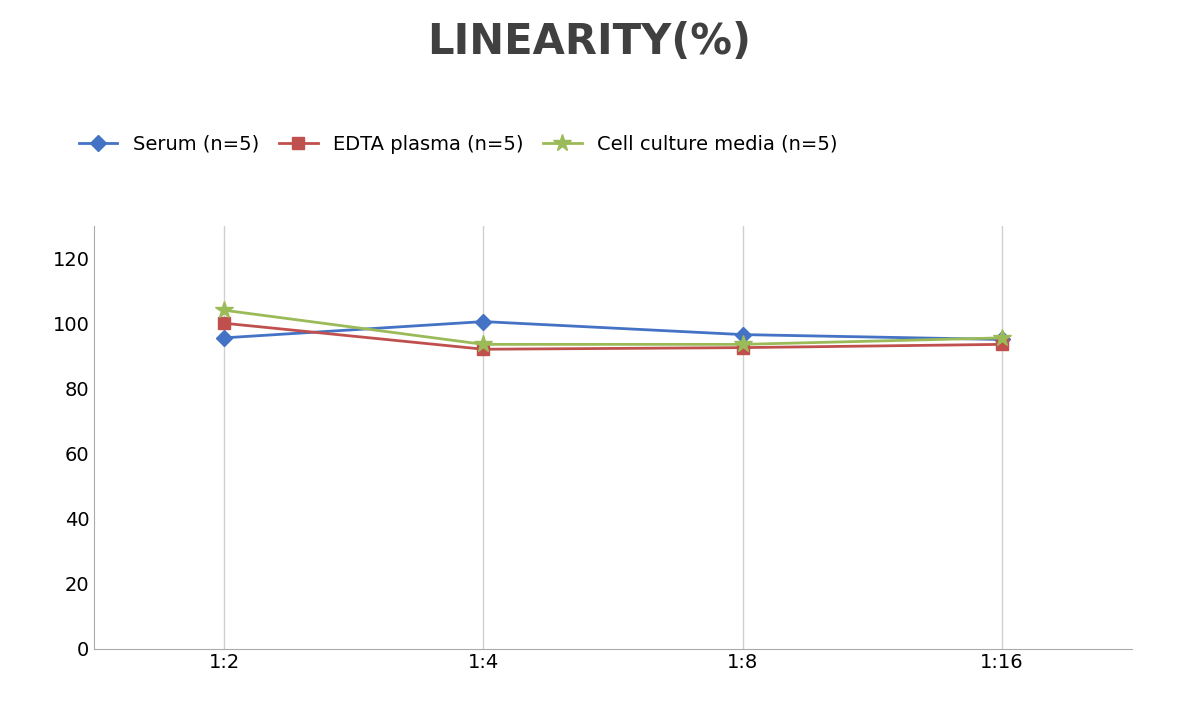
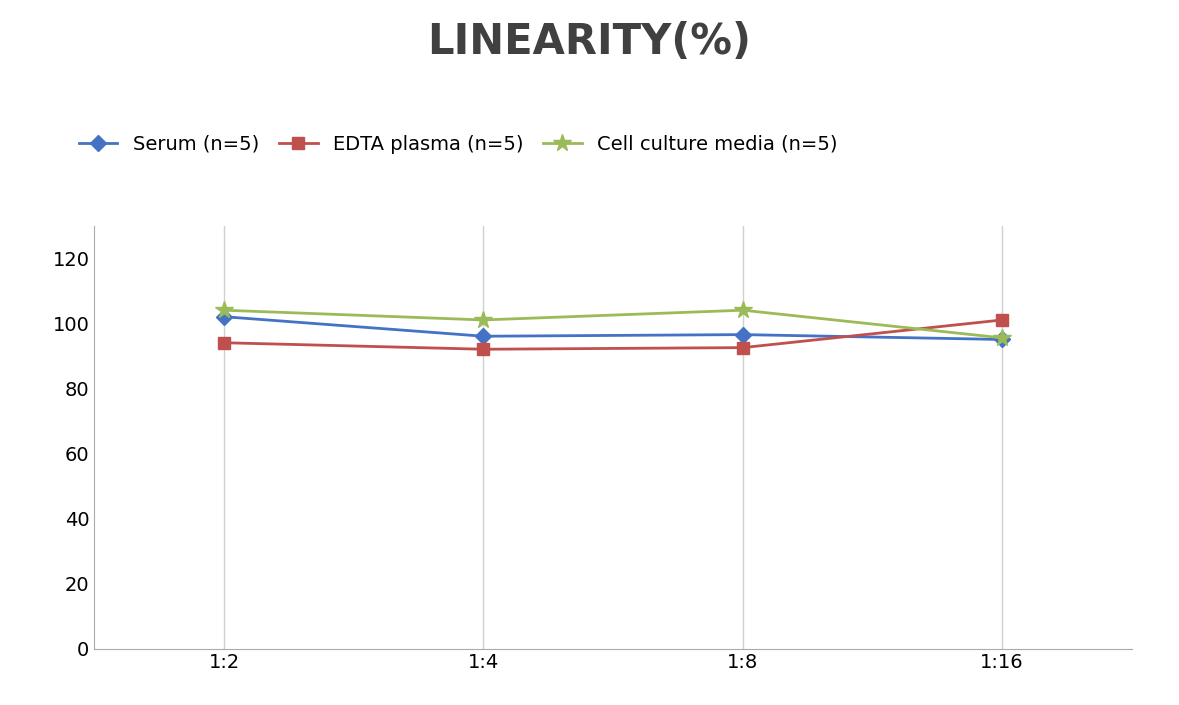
Serum (n=5)/1:2: 95.5 -> 102.0
EDTA plasma (n=5)/1:2: 100.0 -> 94.0
Serum (n=5)/1:4: 100.5 -> 96.0
Cell culture media (n=5)/1:4: 93.5 -> 101.0
Cell culture media (n=5)/1:8: 93.5 -> 104.0
EDTA plasma (n=5)/1:16: 93.5 -> 101.0
